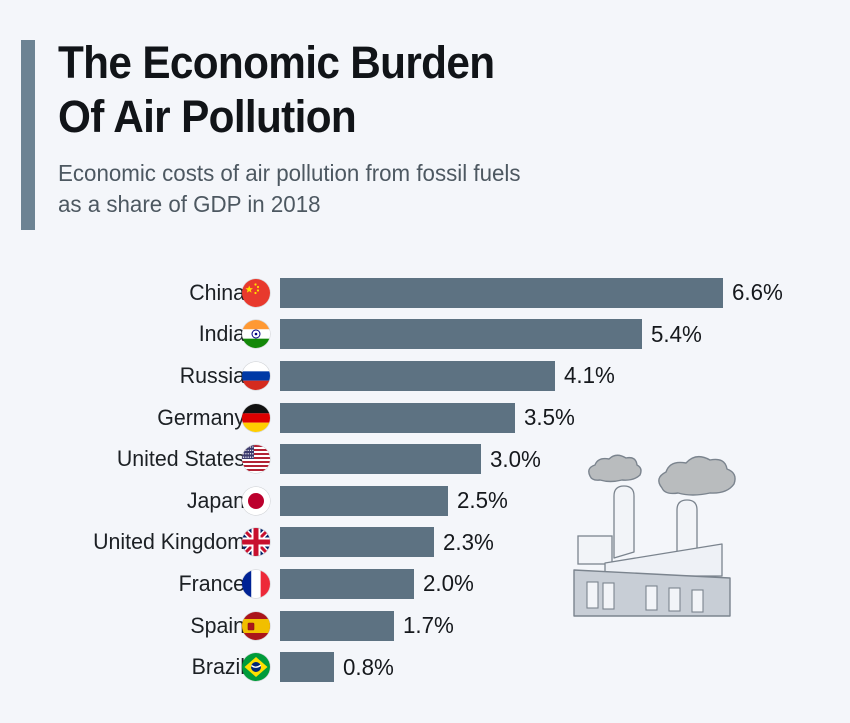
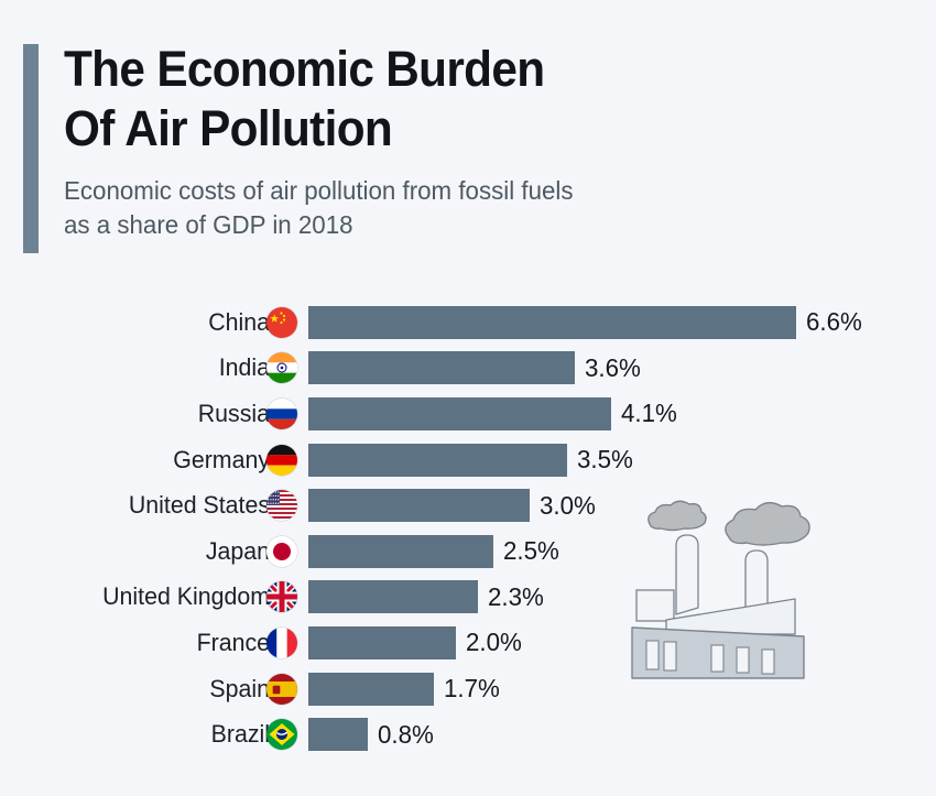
India: 5.4% -> 3.6%
